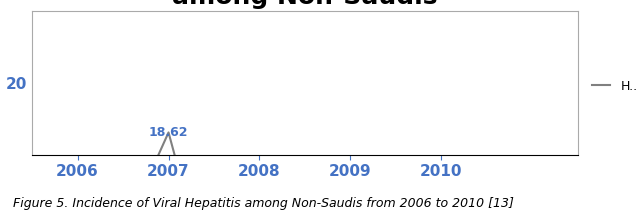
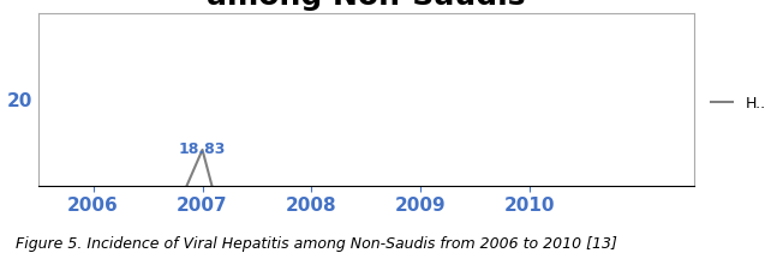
2007: 18.62 -> 18.83
